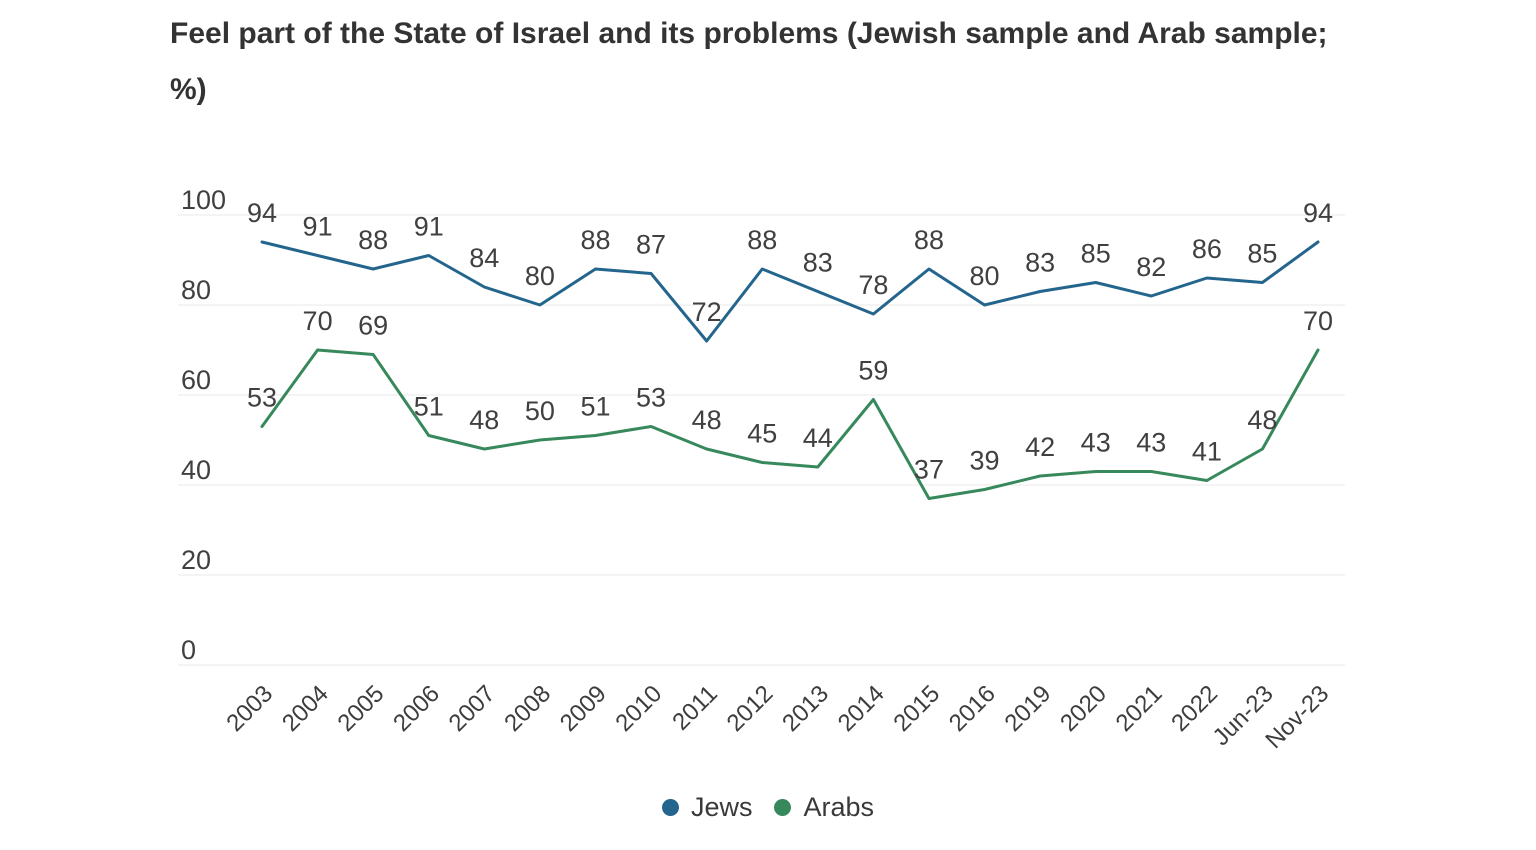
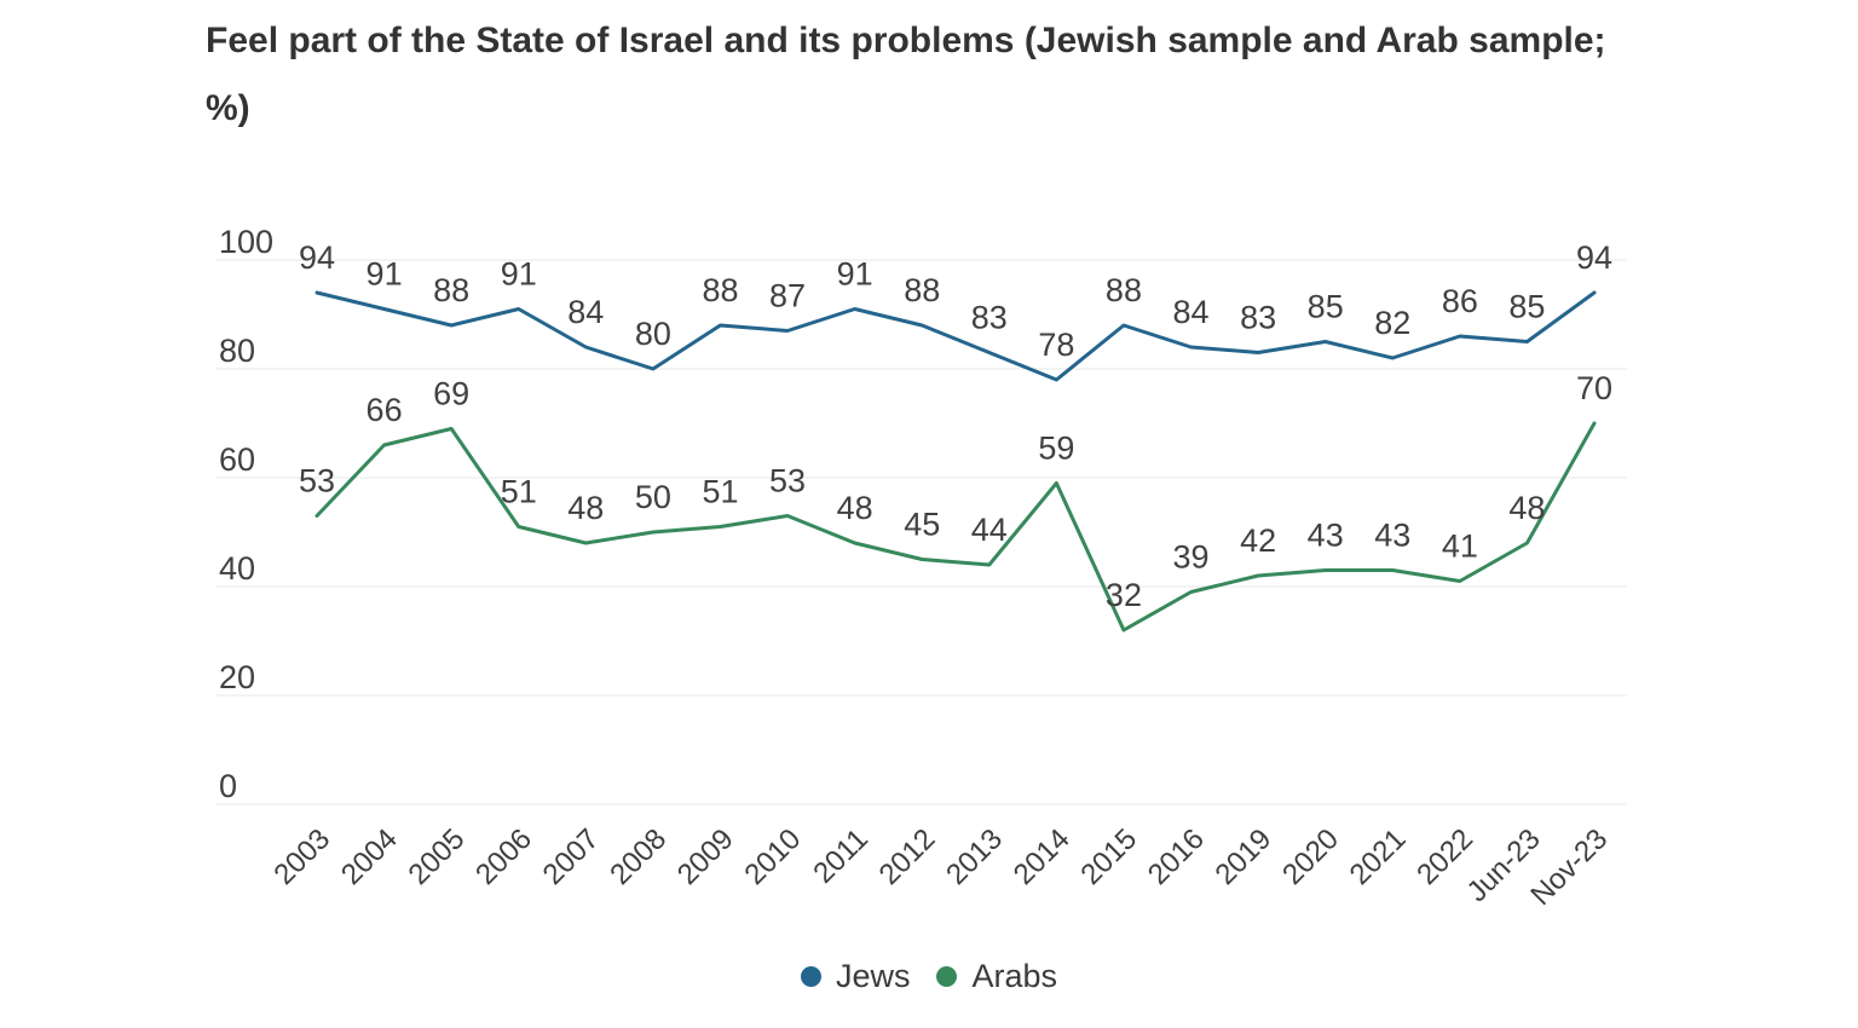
Arabs/2004: 70 -> 66
Jews/2011: 72 -> 91
Arabs/2015: 37 -> 32
Jews/2016: 80 -> 84
